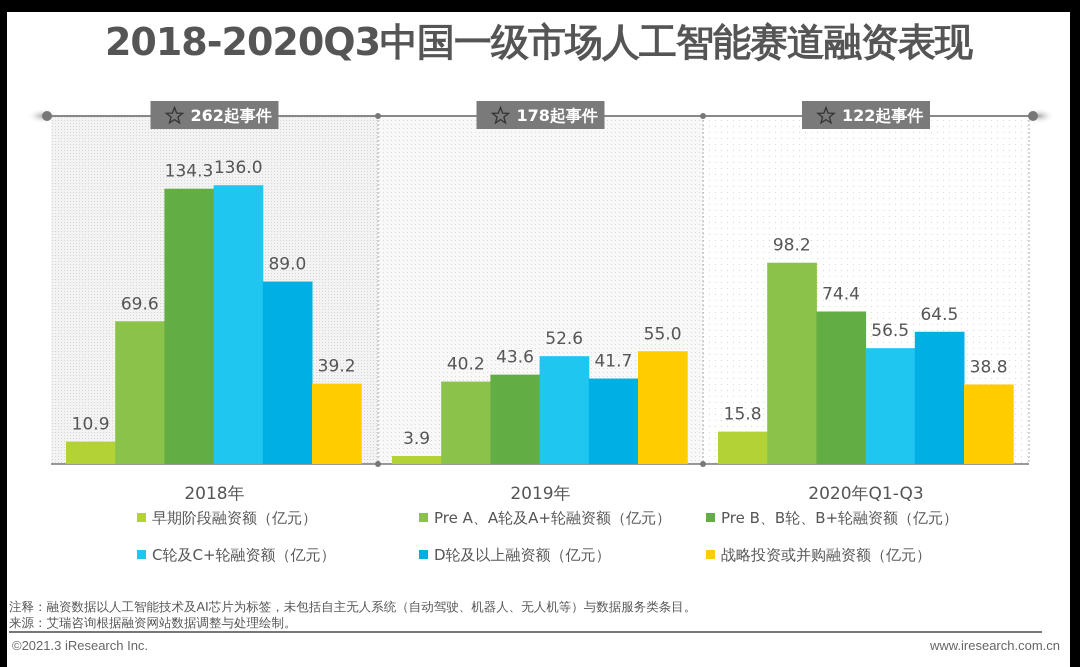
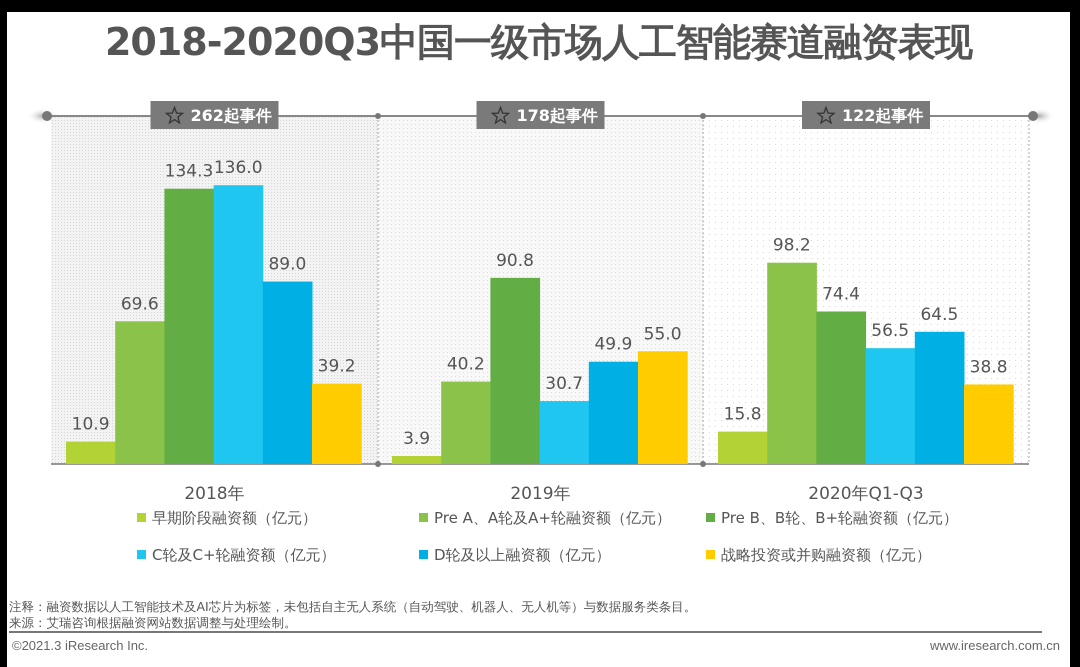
Pre B、B轮、B+轮融资额（亿元）/2019年: 43.6 -> 90.8
C轮及C+轮融资额（亿元）/2019年: 52.6 -> 30.7
D轮及以上融资额（亿元）/2019年: 41.7 -> 49.9
